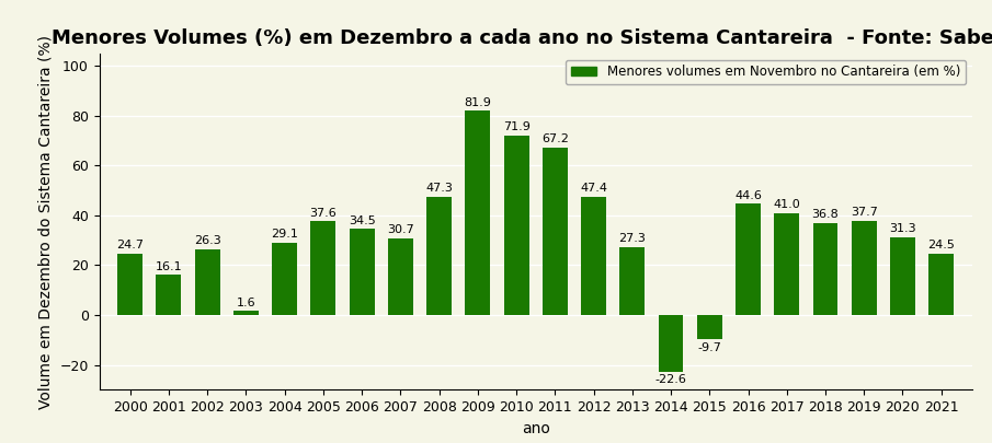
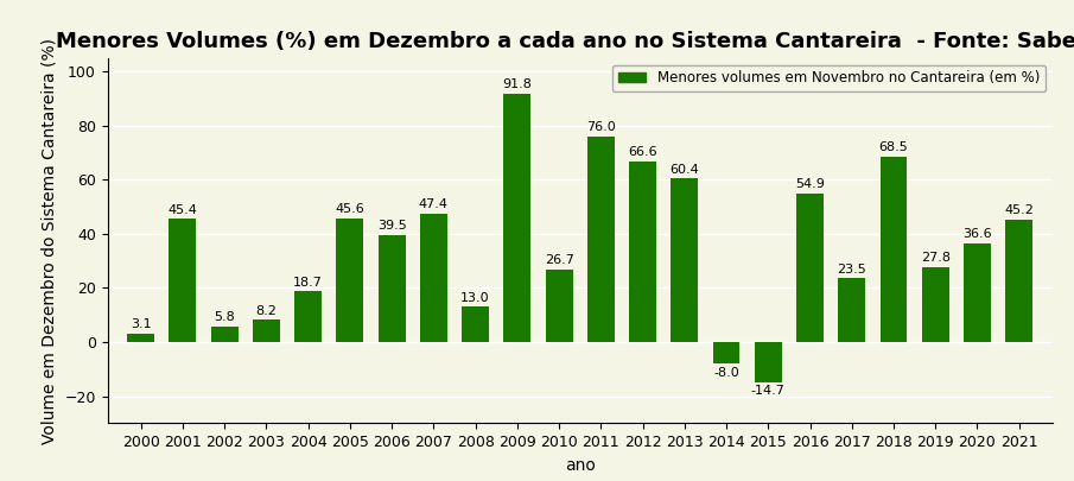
2000: 24.7 -> 3.1
2001: 16.1 -> 45.4
2002: 26.3 -> 5.8
2003: 1.6 -> 8.2
2004: 29.1 -> 18.7
2005: 37.6 -> 45.6
2006: 34.5 -> 39.5
2007: 30.7 -> 47.4
2008: 47.3 -> 13.0
2009: 81.9 -> 91.8
2010: 71.9 -> 26.7
2011: 67.2 -> 76.0
2012: 47.4 -> 66.6
2013: 27.3 -> 60.4
2014: -22.6 -> -8.0
2015: -9.7 -> -14.7
2016: 44.6 -> 54.9
2017: 41.0 -> 23.5
2018: 36.8 -> 68.5
2019: 37.7 -> 27.8
2020: 31.3 -> 36.6
2021: 24.5 -> 45.2
